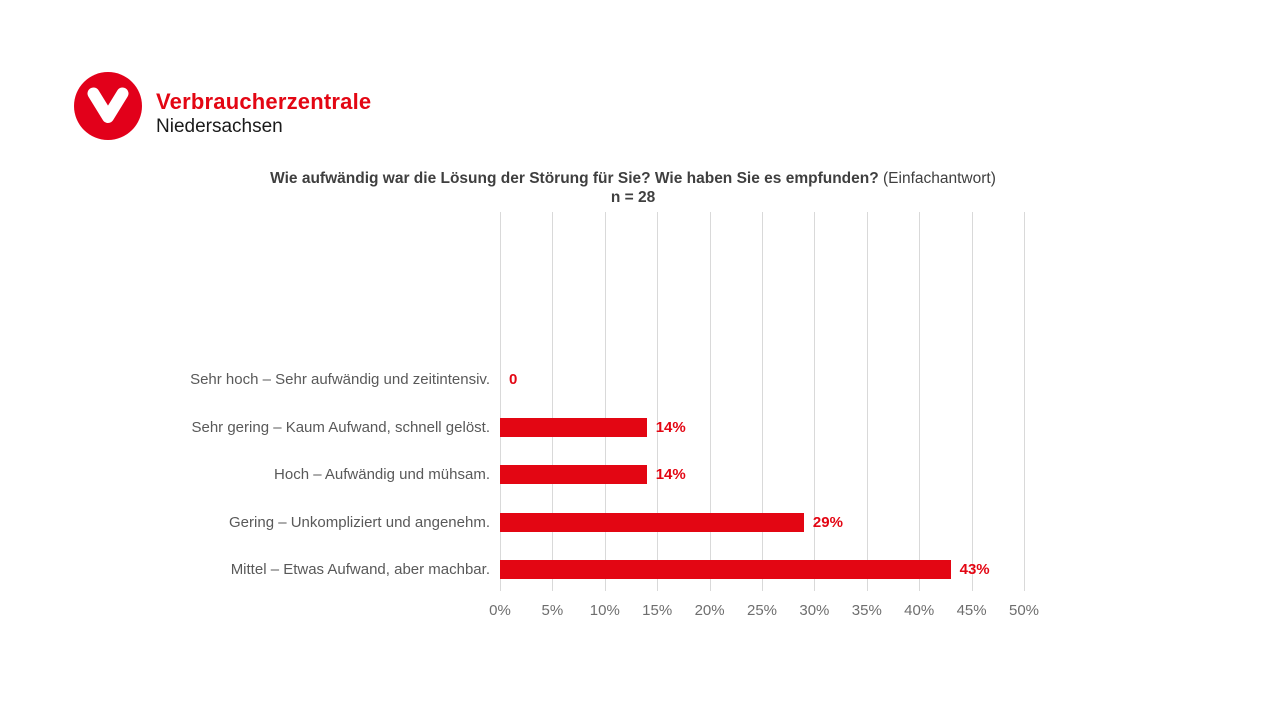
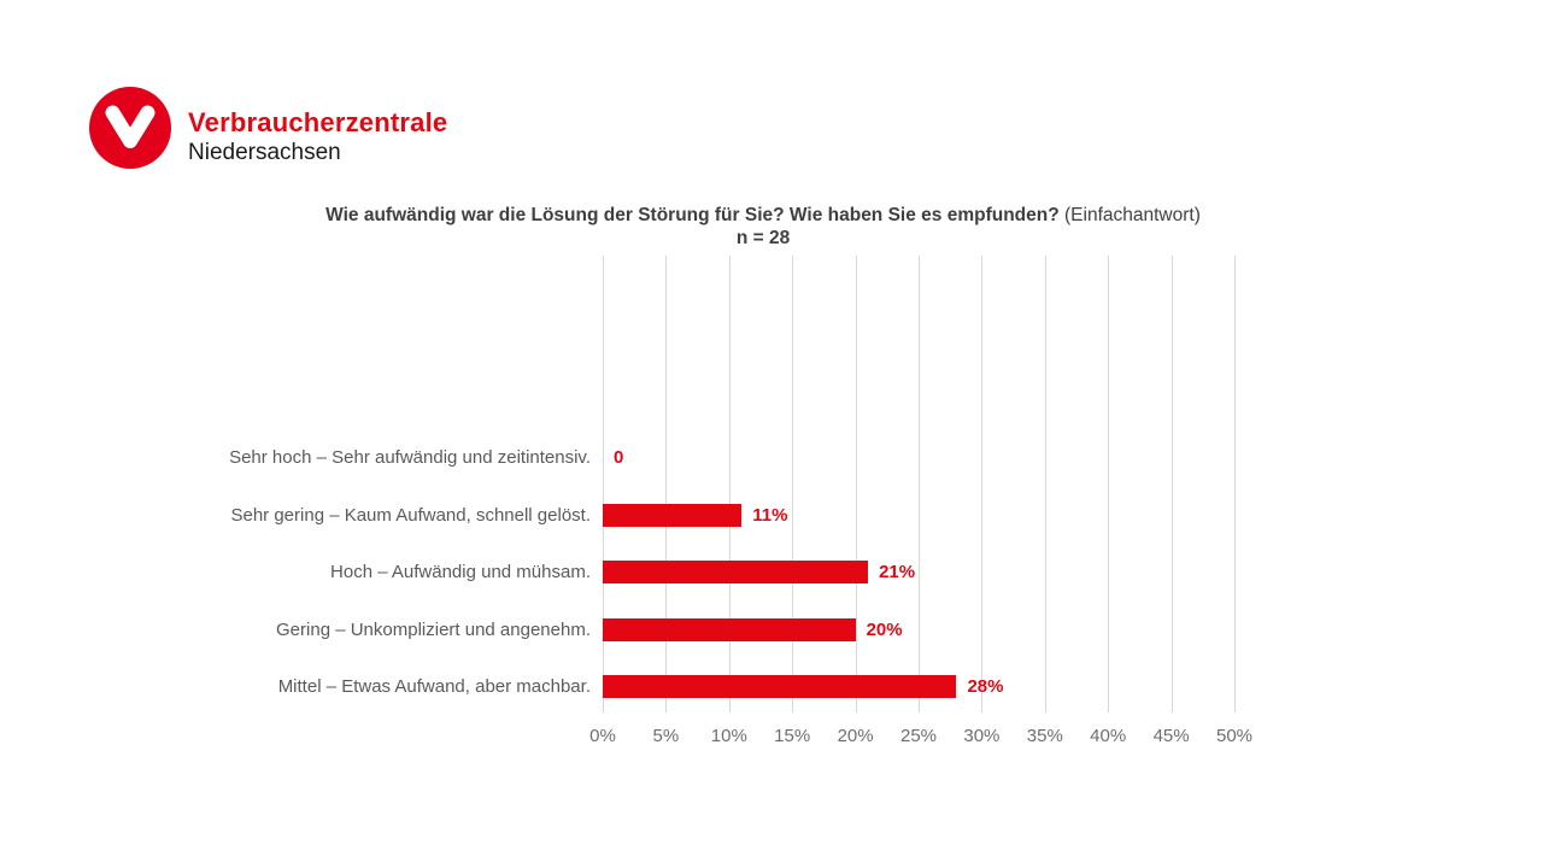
Sehr gering – Kaum Aufwand, schnell gelöst.: 14% -> 11%
Hoch – Aufwändig und mühsam.: 14% -> 21%
Gering – Unkompliziert und angenehm.: 29% -> 20%
Mittel – Etwas Aufwand, aber machbar.: 43% -> 28%
